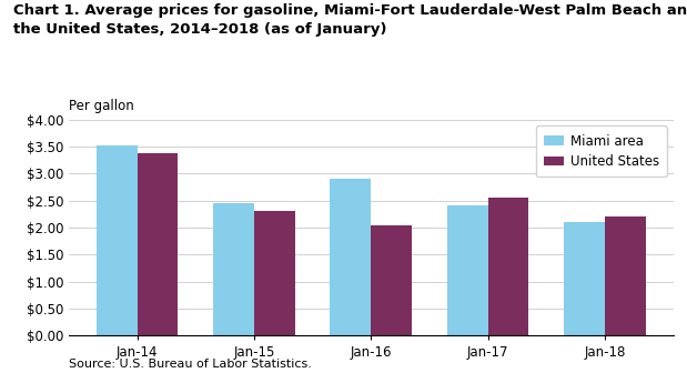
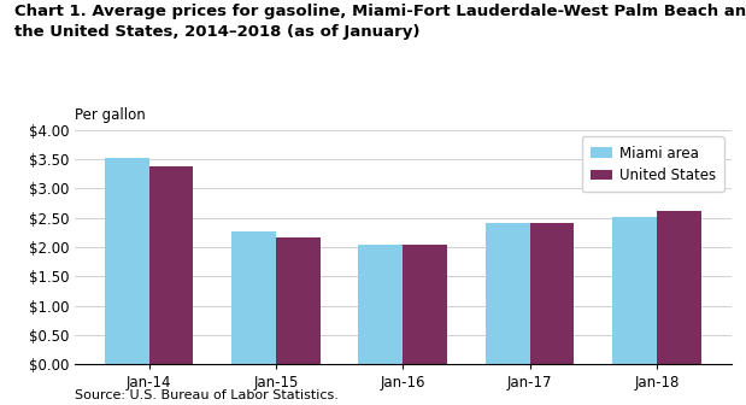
Miami area/Jan-15: $2.45 -> $2.26
United States/Jan-15: $2.30 -> $2.17
Miami area/Jan-16: $2.90 -> $2.05
United States/Jan-17: $2.55 -> $2.40
Miami area/Jan-18: $2.10 -> $2.51
United States/Jan-18: $2.20 -> $2.61
